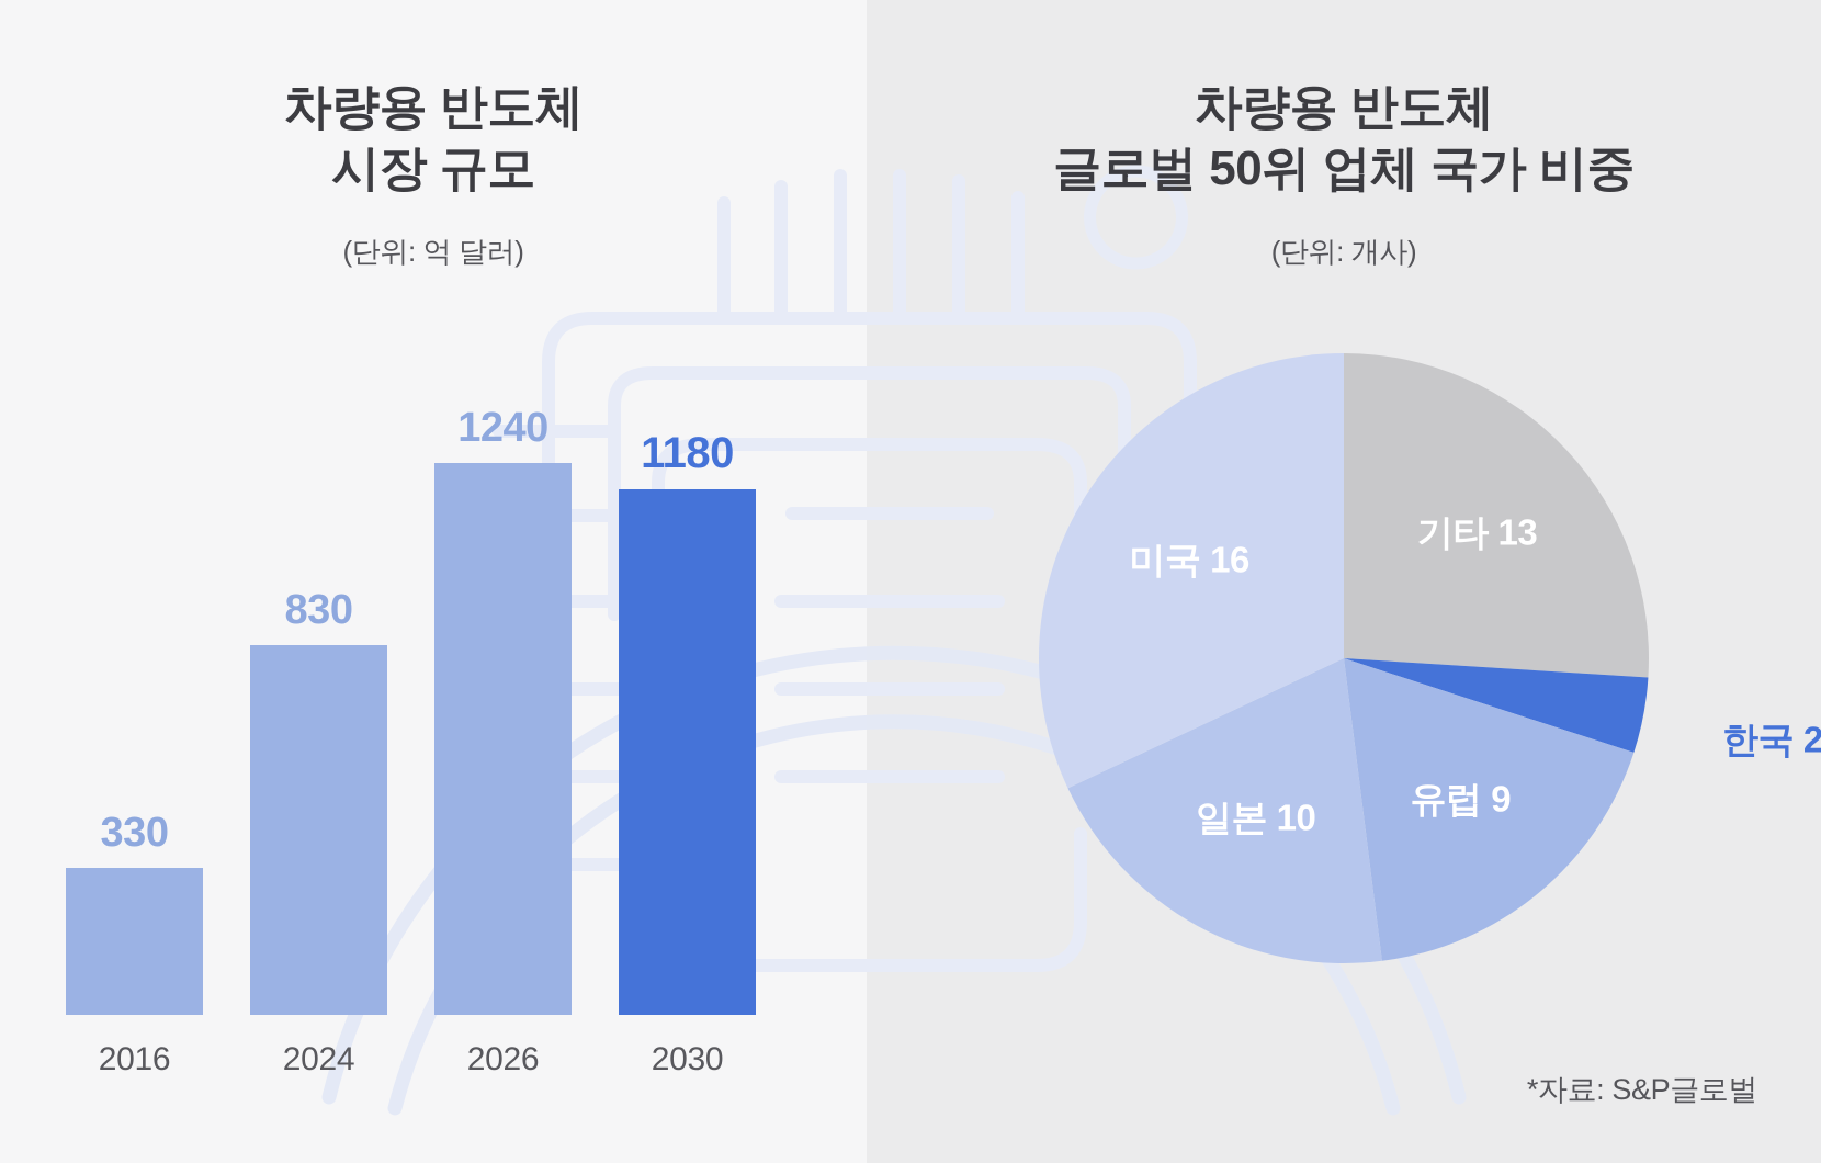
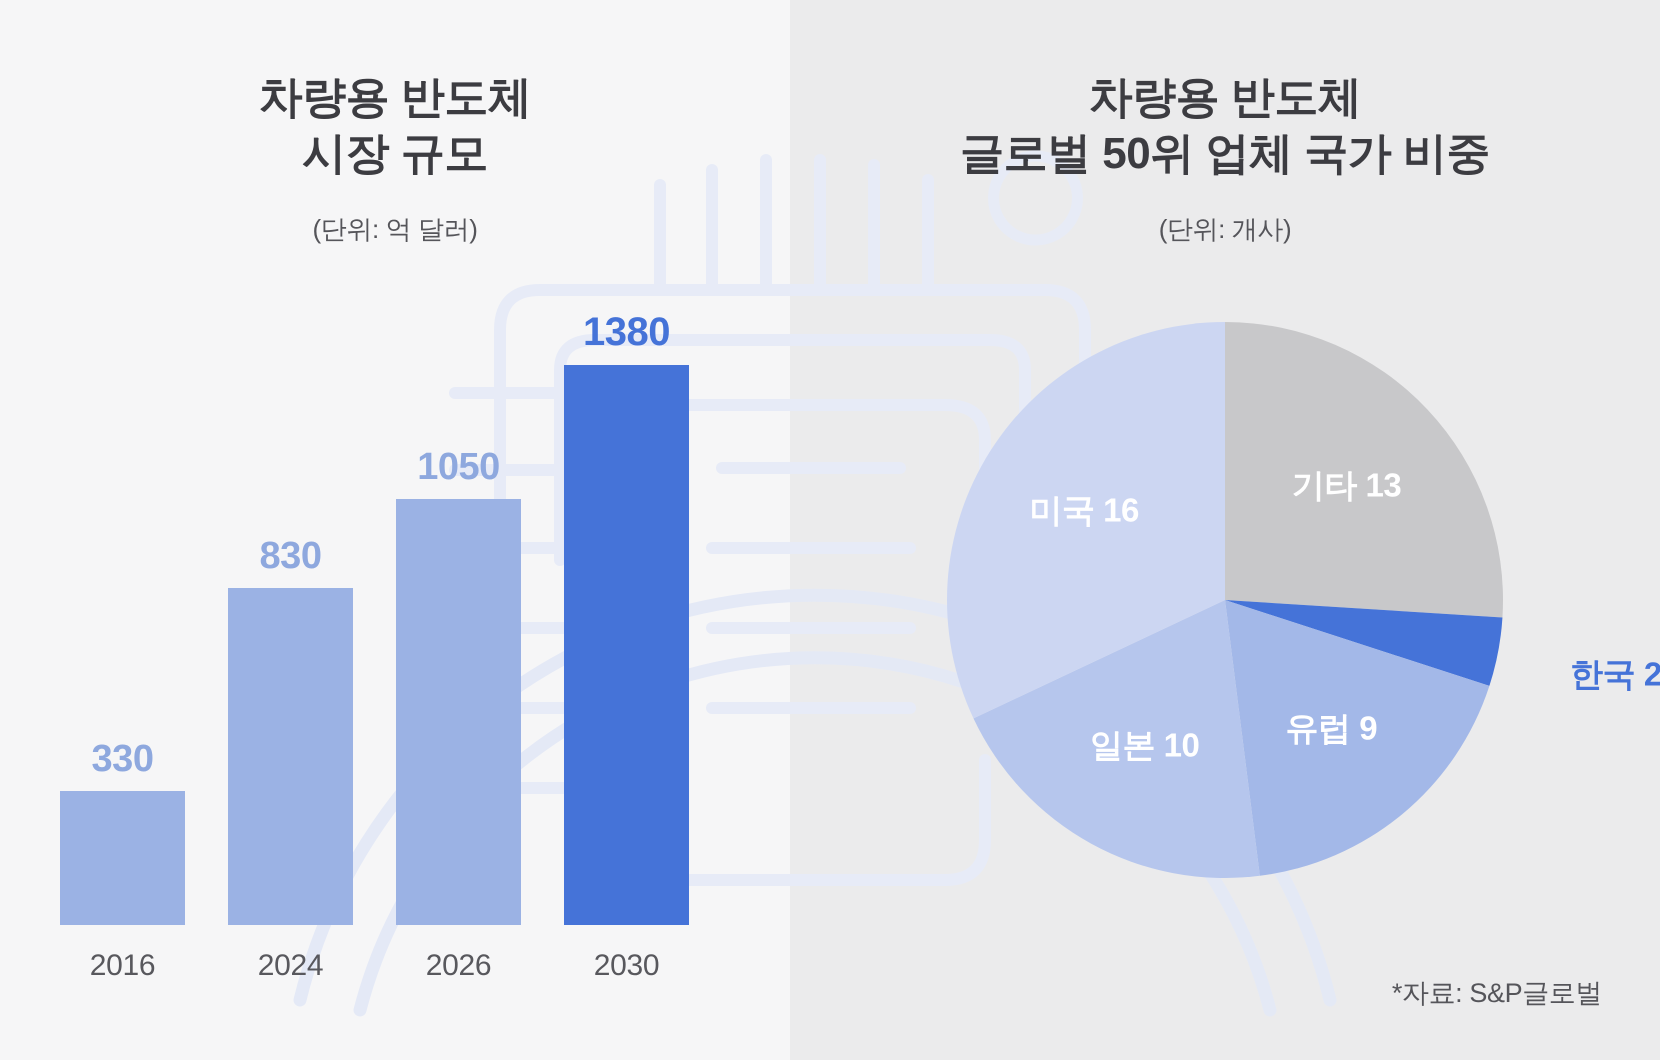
차량용 반도체 시장 규모/2026: 1240 -> 1050
차량용 반도체 시장 규모/2030: 1180 -> 1380
